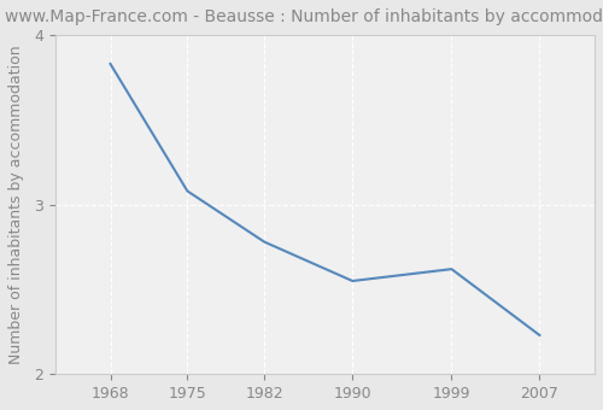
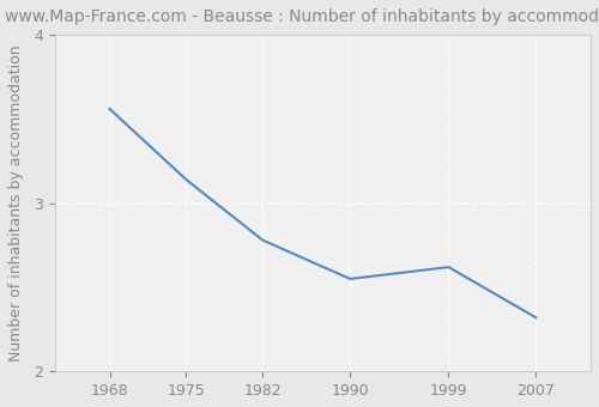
1968: 3.83 -> 3.56
1975: 3.08 -> 3.14
2007: 2.23 -> 2.32
